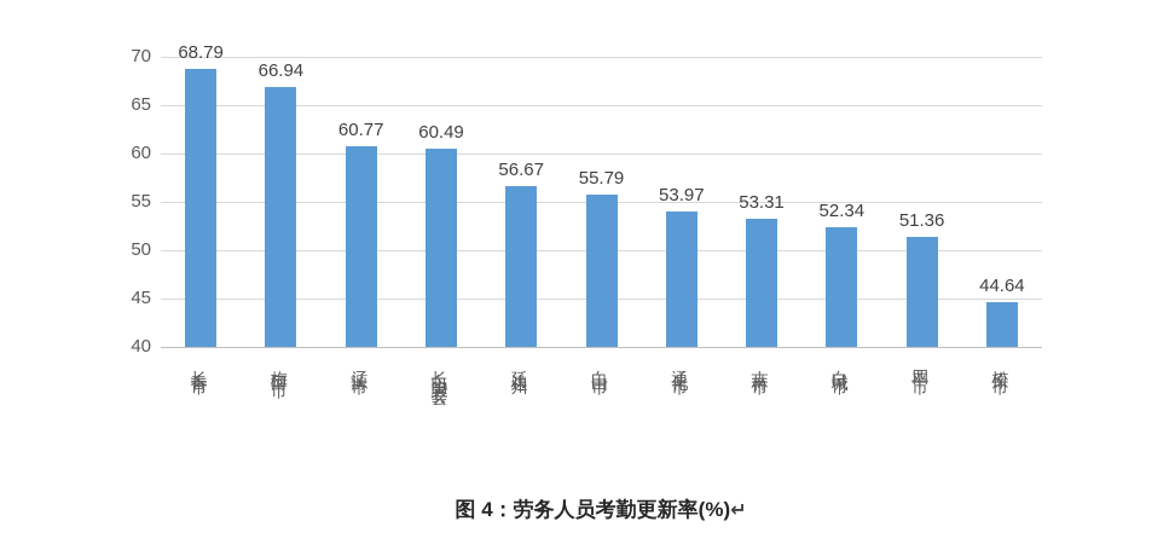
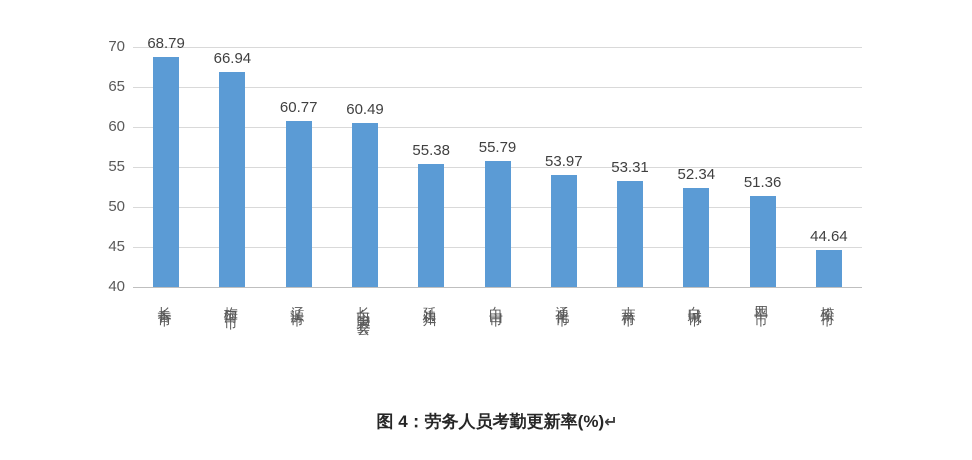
延边州: 56.67 -> 55.38
